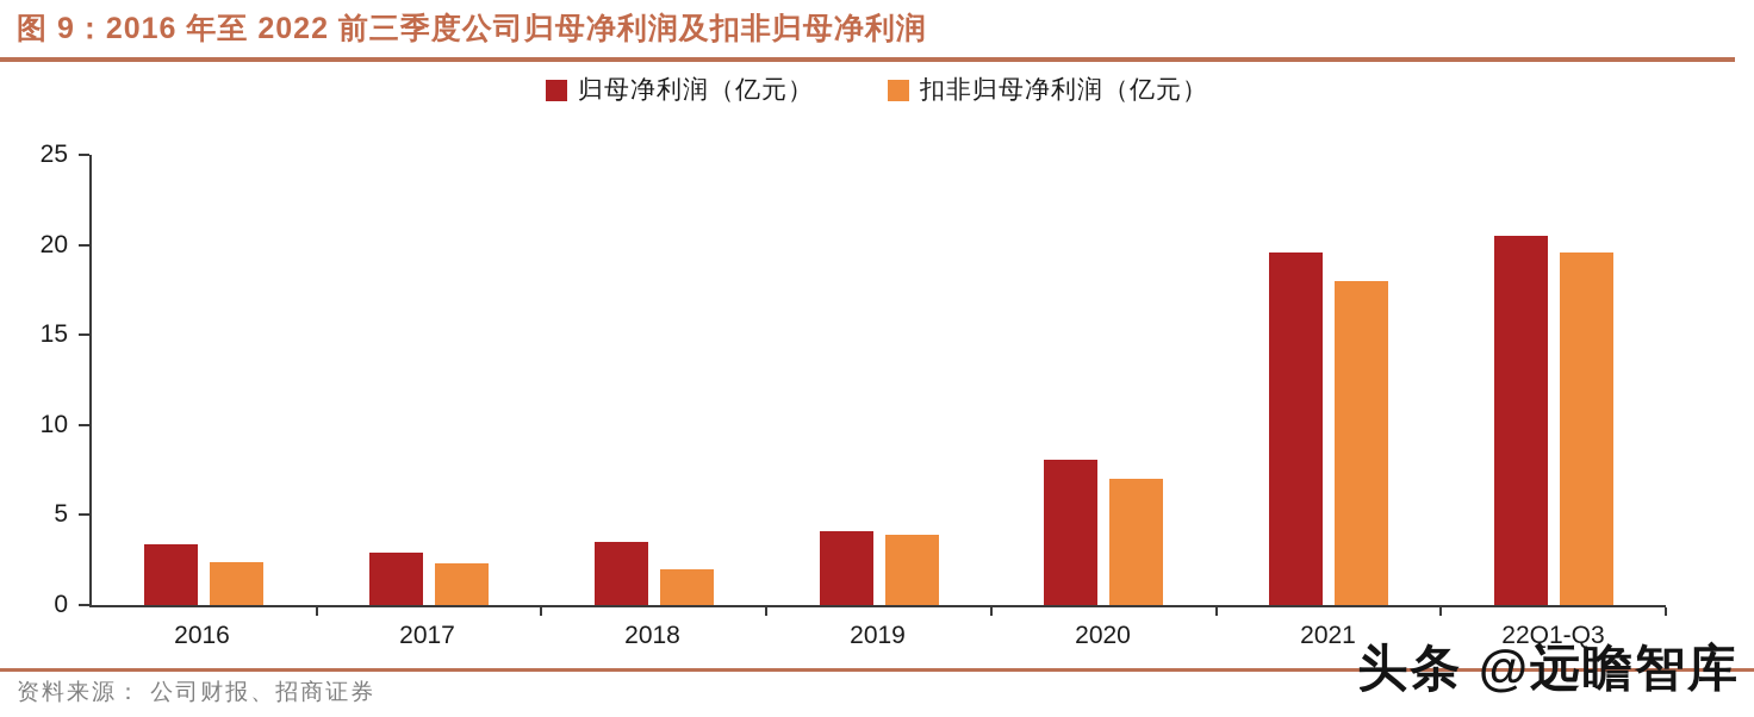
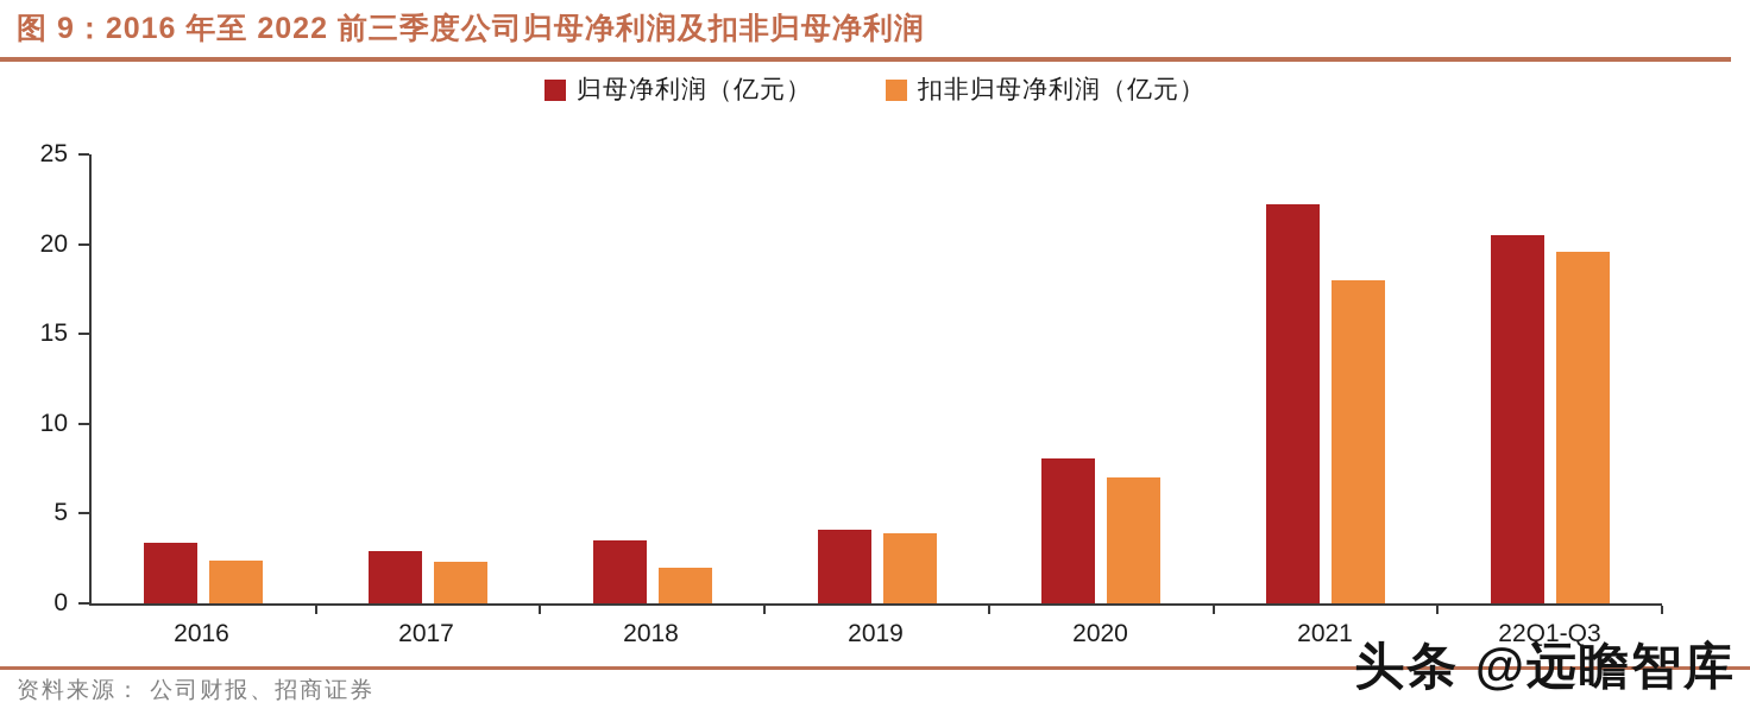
归母净利润（亿元）/2021: 19.6 -> 22.2
